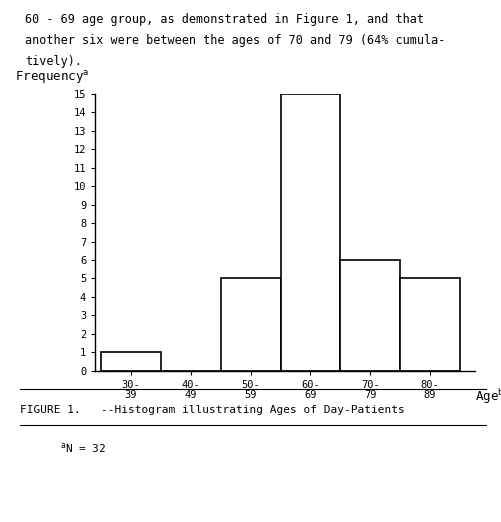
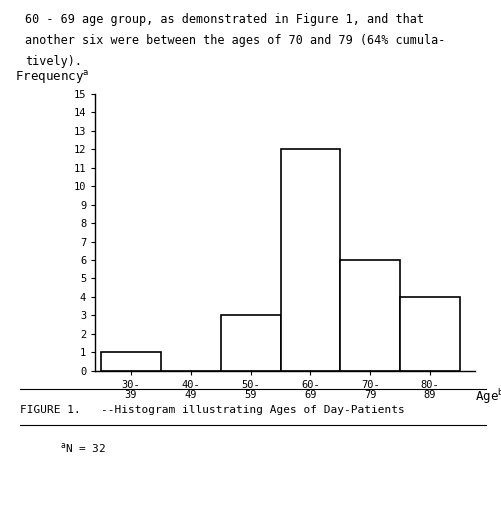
50- 59: 5 -> 3
60- 69: 15 -> 12
80- 89: 5 -> 4
